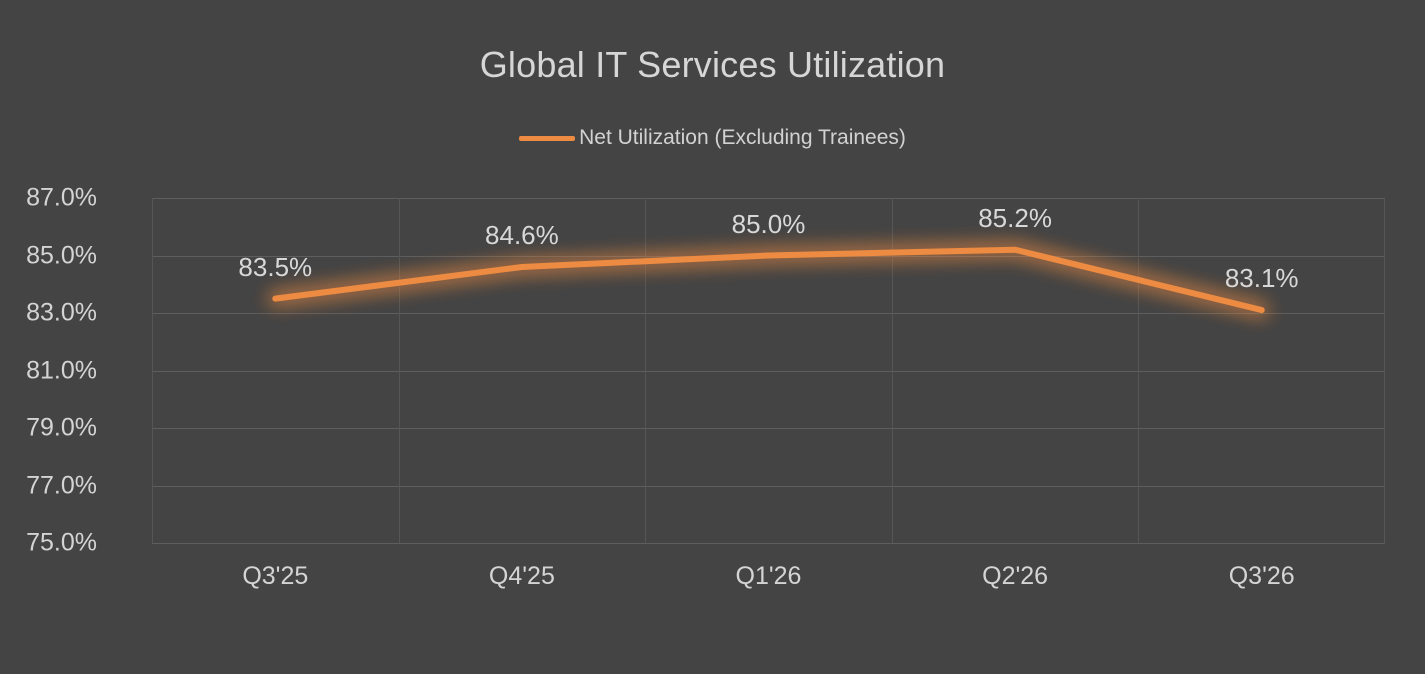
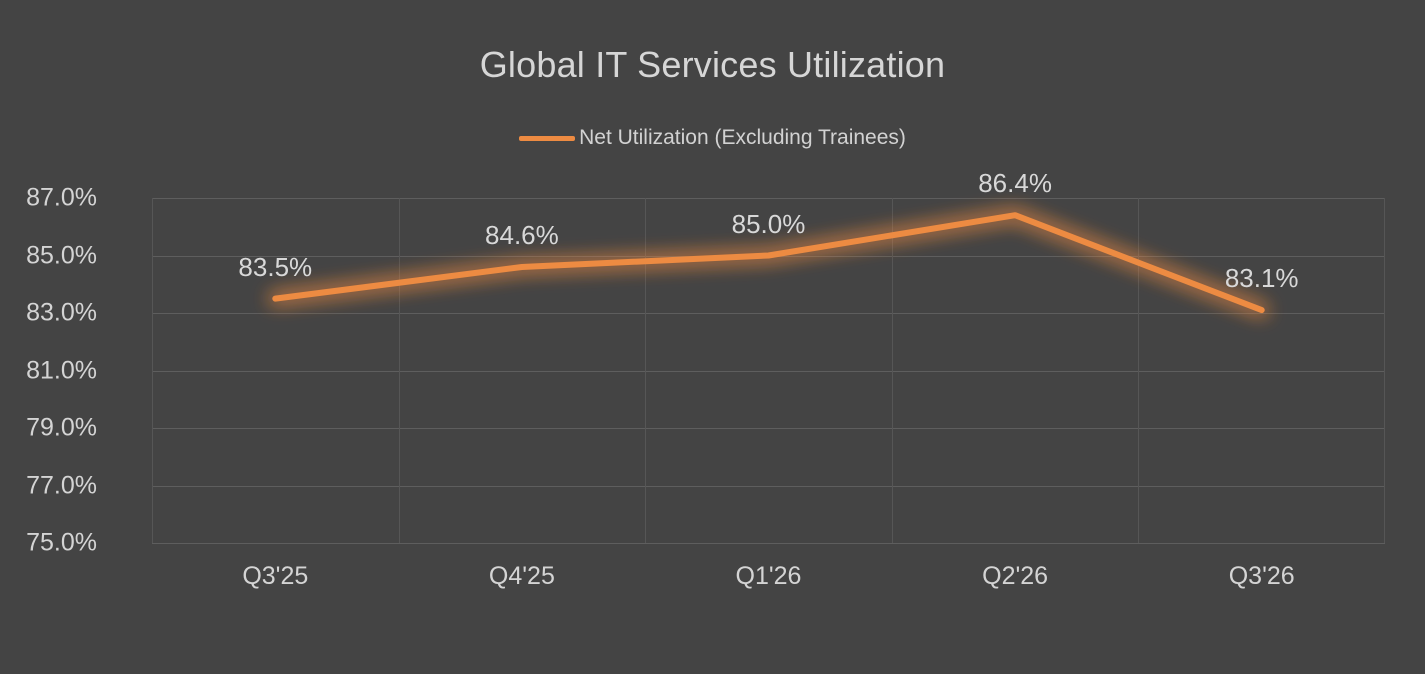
Q2'26: 85.2% -> 86.4%
